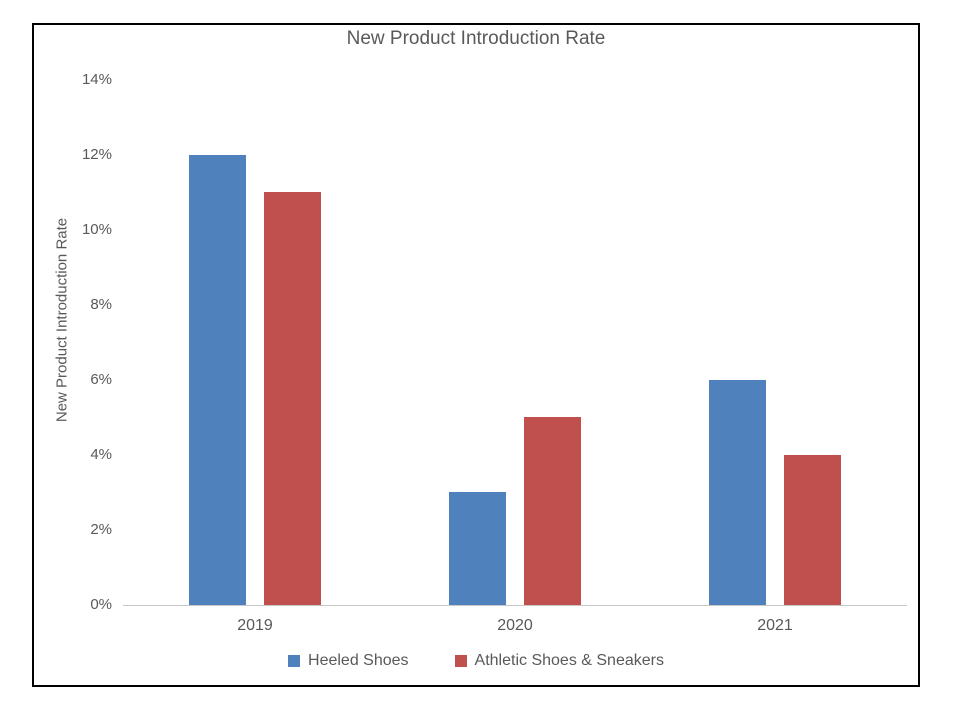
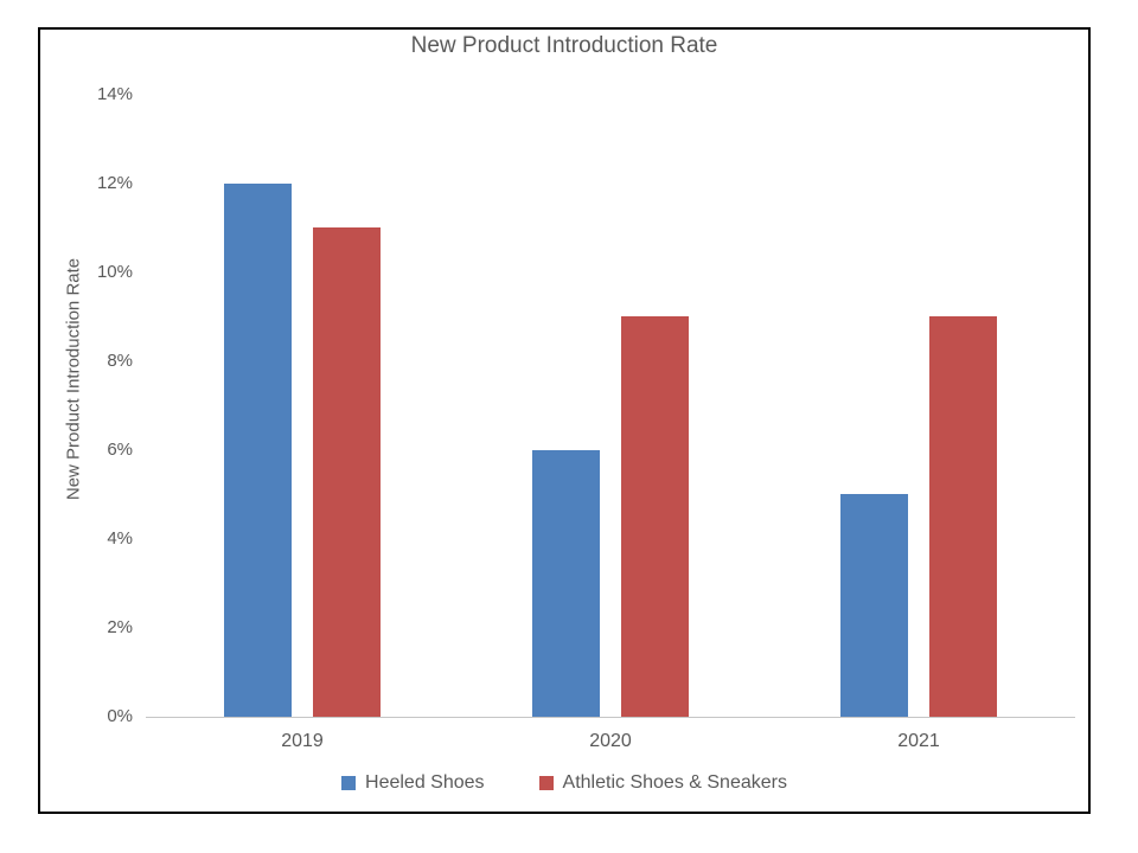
Heeled Shoes/2020: 3% -> 6%
Athletic Shoes & Sneakers/2020: 5% -> 9%
Heeled Shoes/2021: 6% -> 5%
Athletic Shoes & Sneakers/2021: 4% -> 9%
